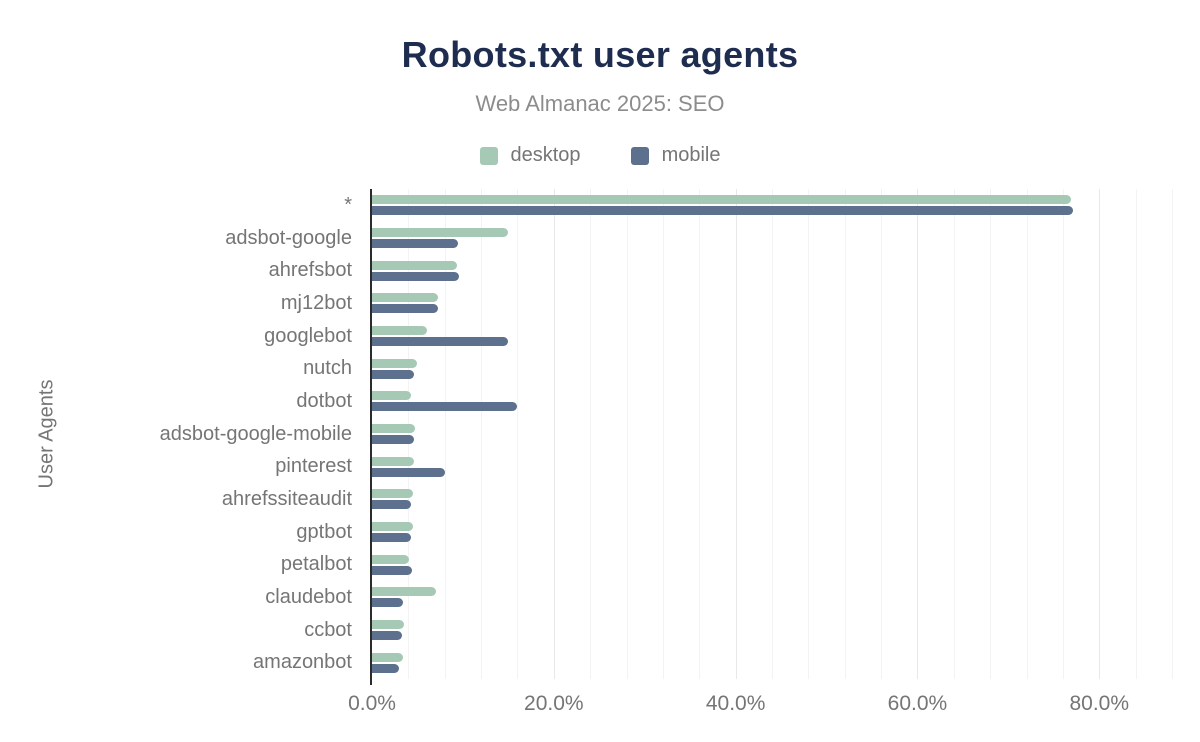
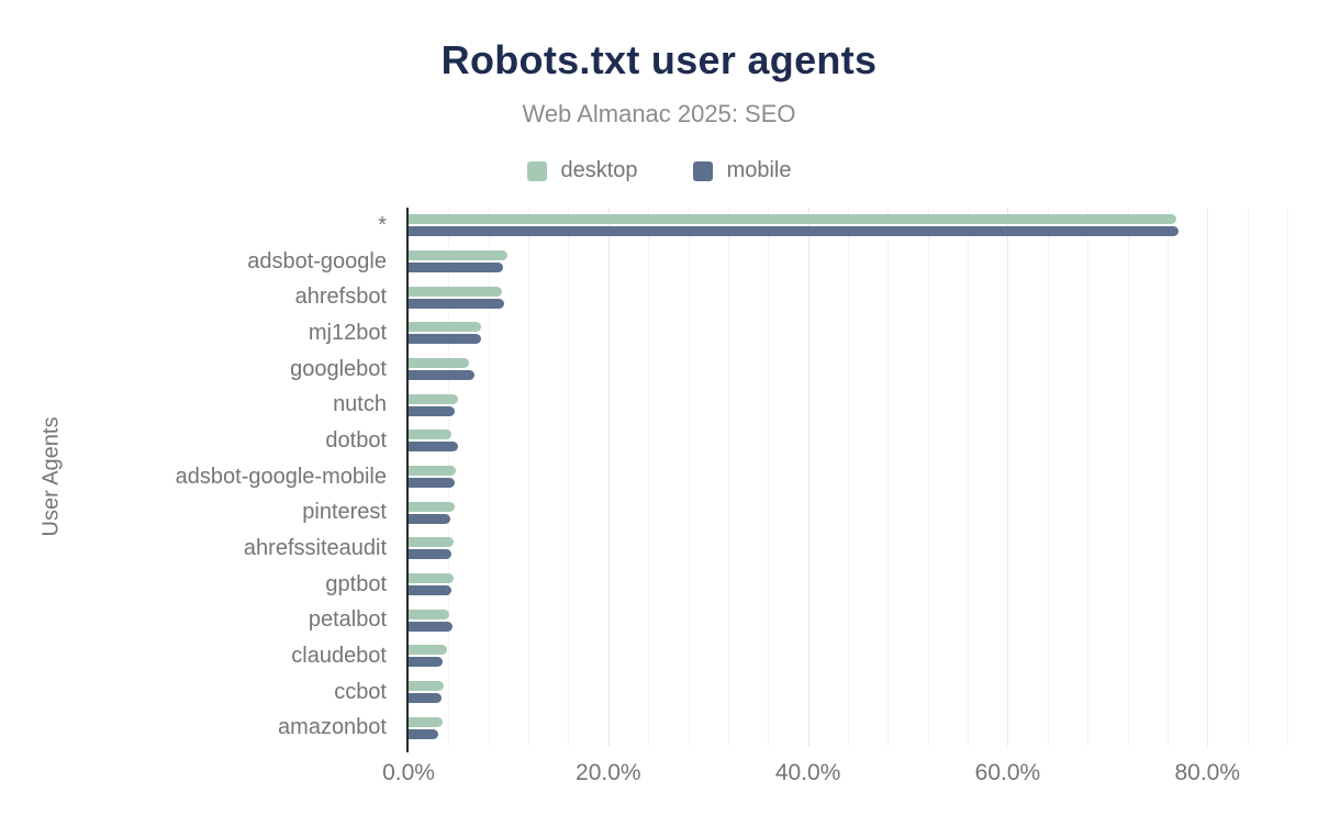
desktop/adsbot-google: 15% -> 10%
mobile/googlebot: 15% -> 7%
mobile/dotbot: 16% -> 5%
mobile/pinterest: 8% -> 4%
desktop/claudebot: 7% -> 4%
